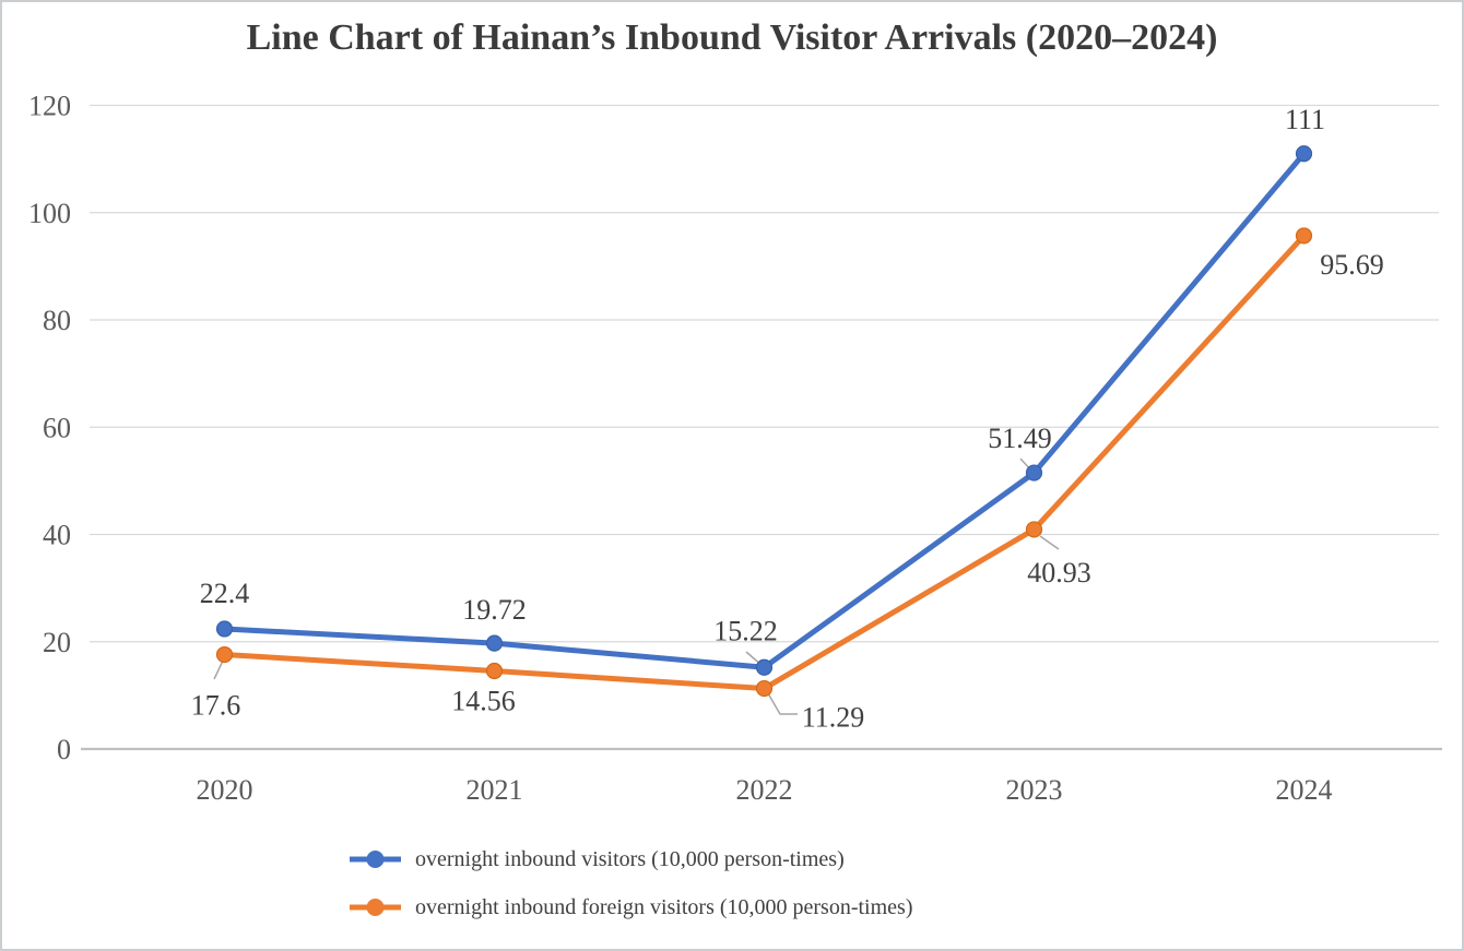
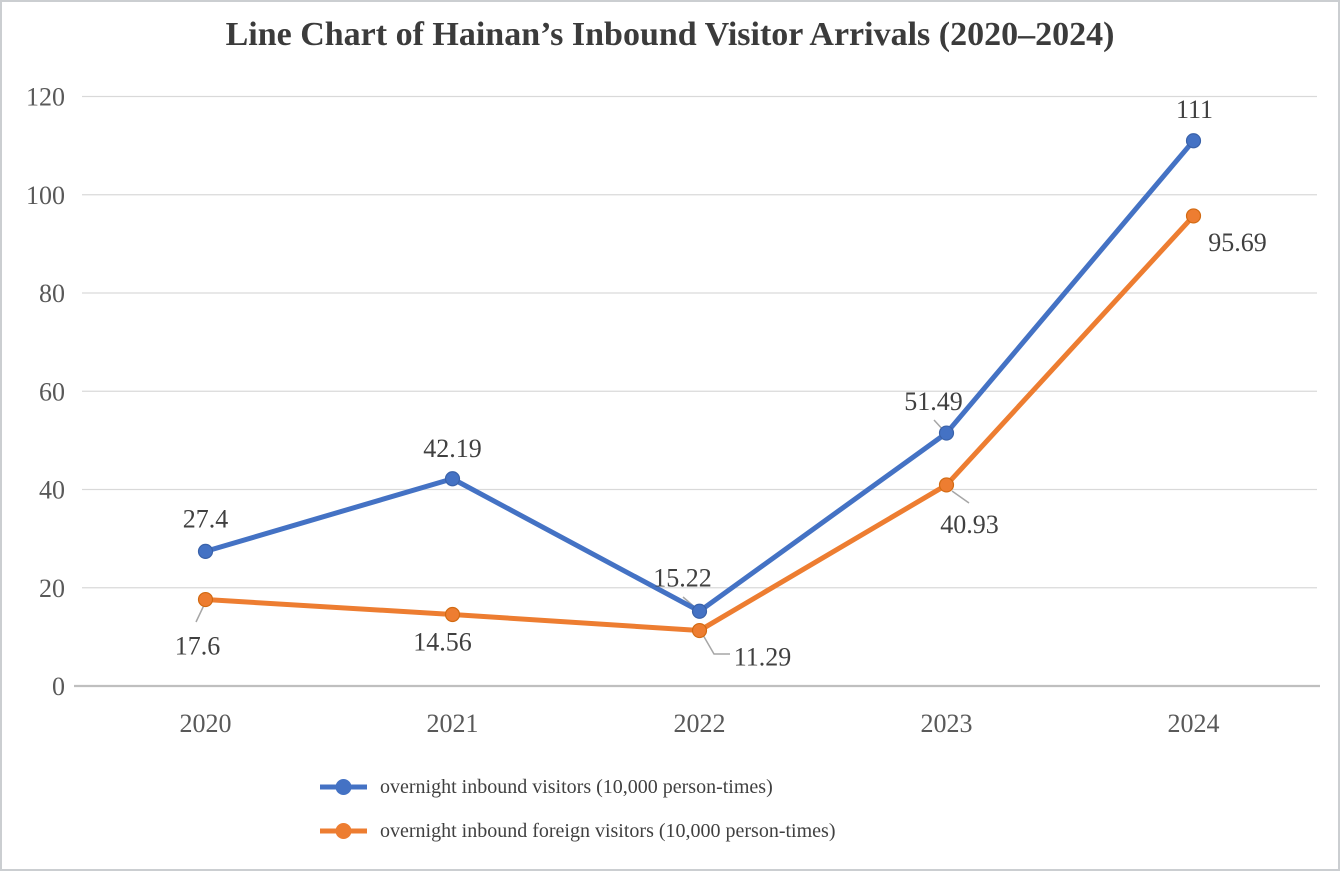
overnight inbound visitors (10,000 person-times)/2020: 22.4 -> 27.4
overnight inbound visitors (10,000 person-times)/2021: 19.72 -> 42.19
